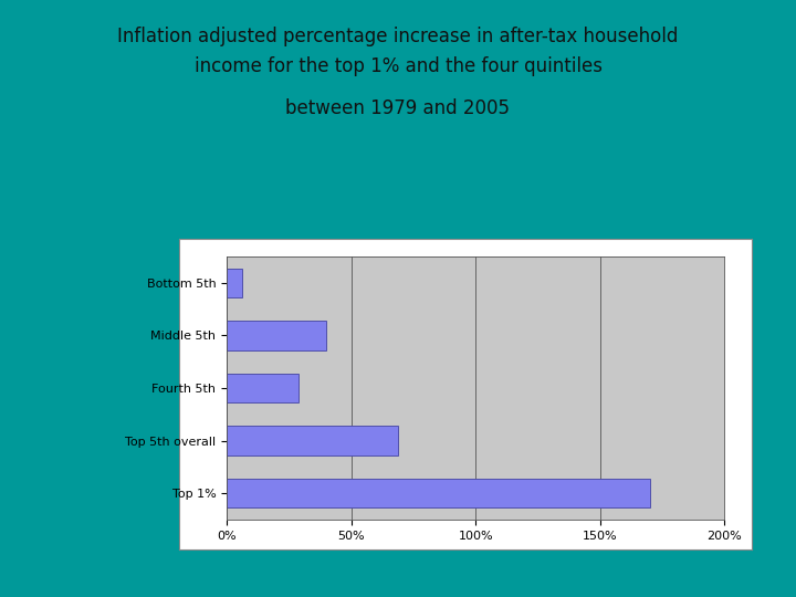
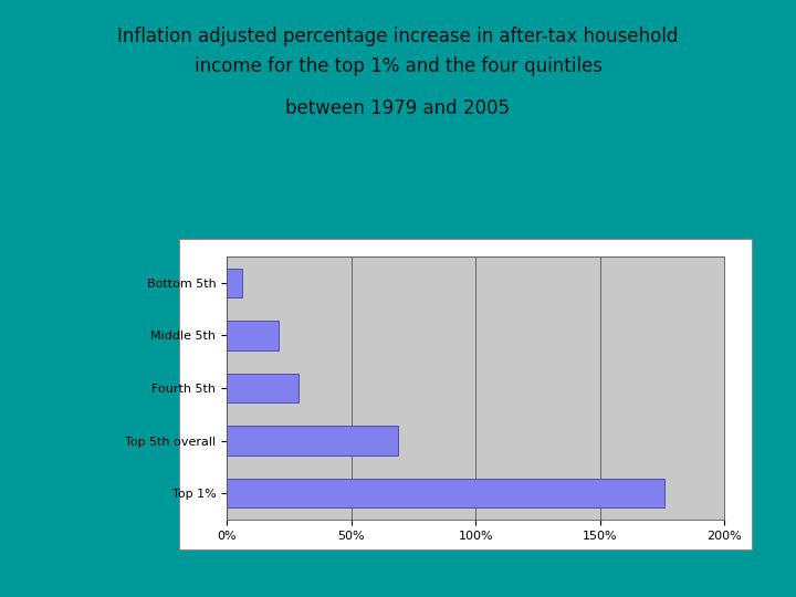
Middle 5th: 40% -> 21%
Top 1%: 170% -> 176%
